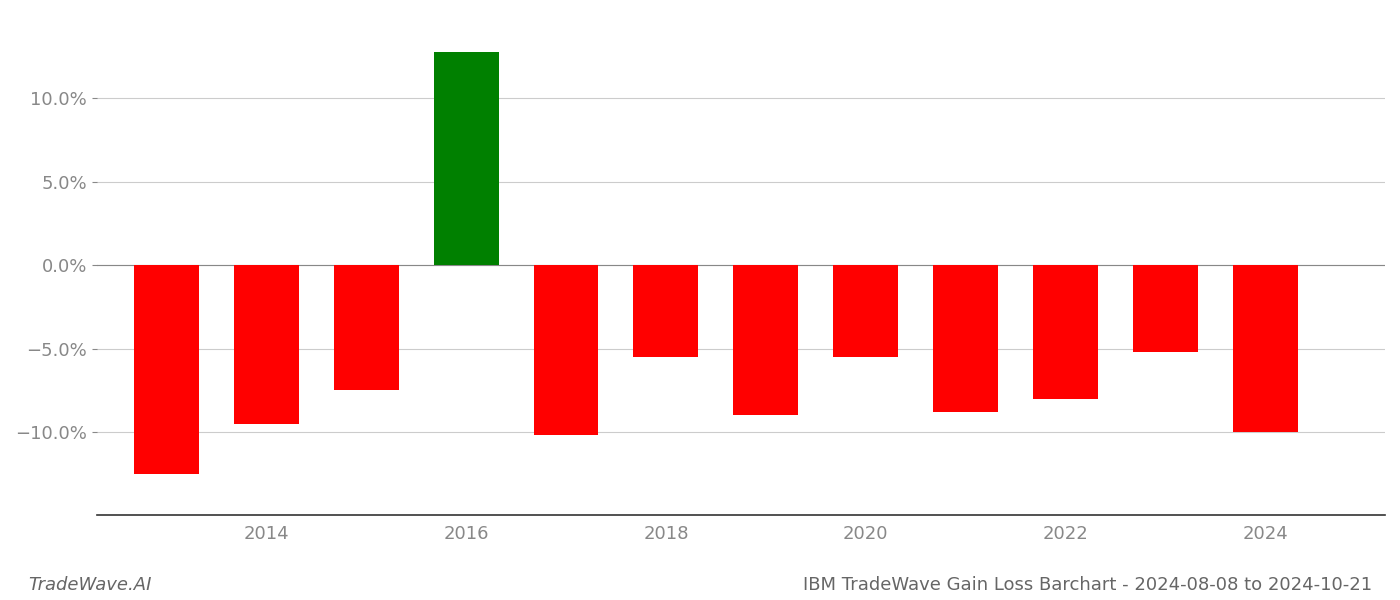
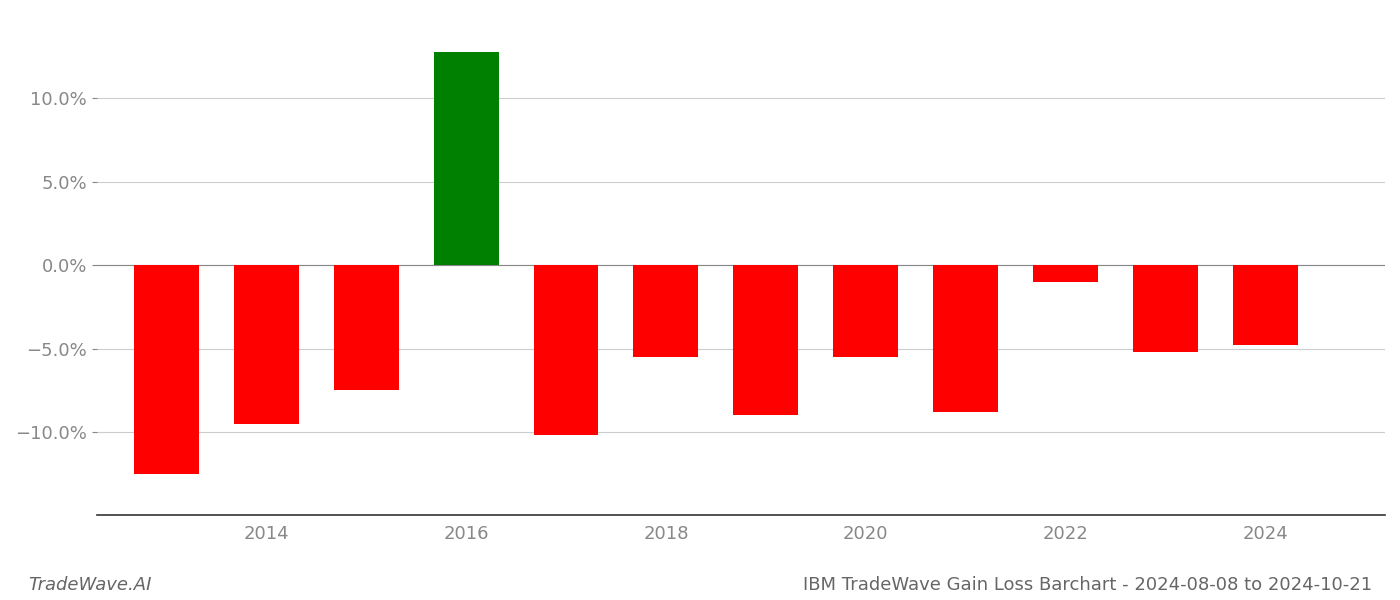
2022: -8.0% -> -1.0%
2024: -10.0% -> -4.8%
